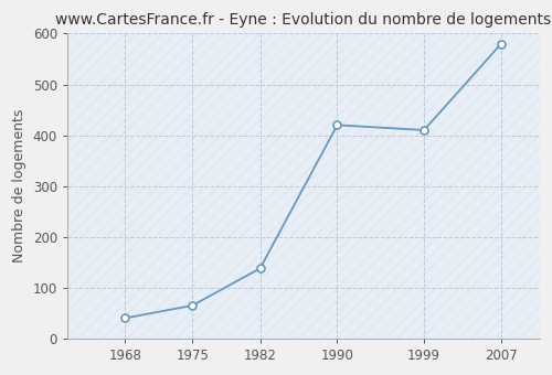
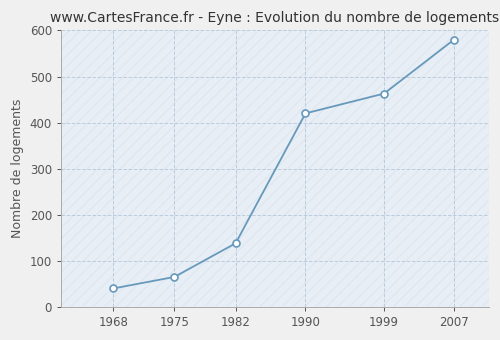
1999: 410 -> 463
